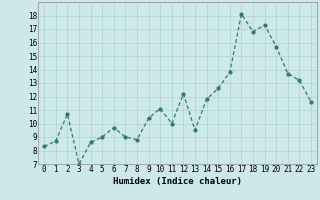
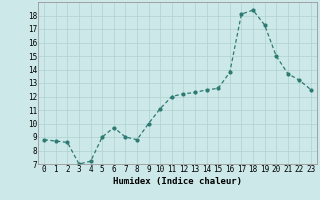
0: 8.3 -> 8.8
2: 10.7 -> 8.6
4: 8.6 -> 7.2
9: 10.4 -> 10.0
11: 10.0 -> 12.0
13: 9.5 -> 12.3
14: 11.8 -> 12.5
18: 16.8 -> 18.4
20: 15.7 -> 15.0
23: 11.6 -> 12.5
